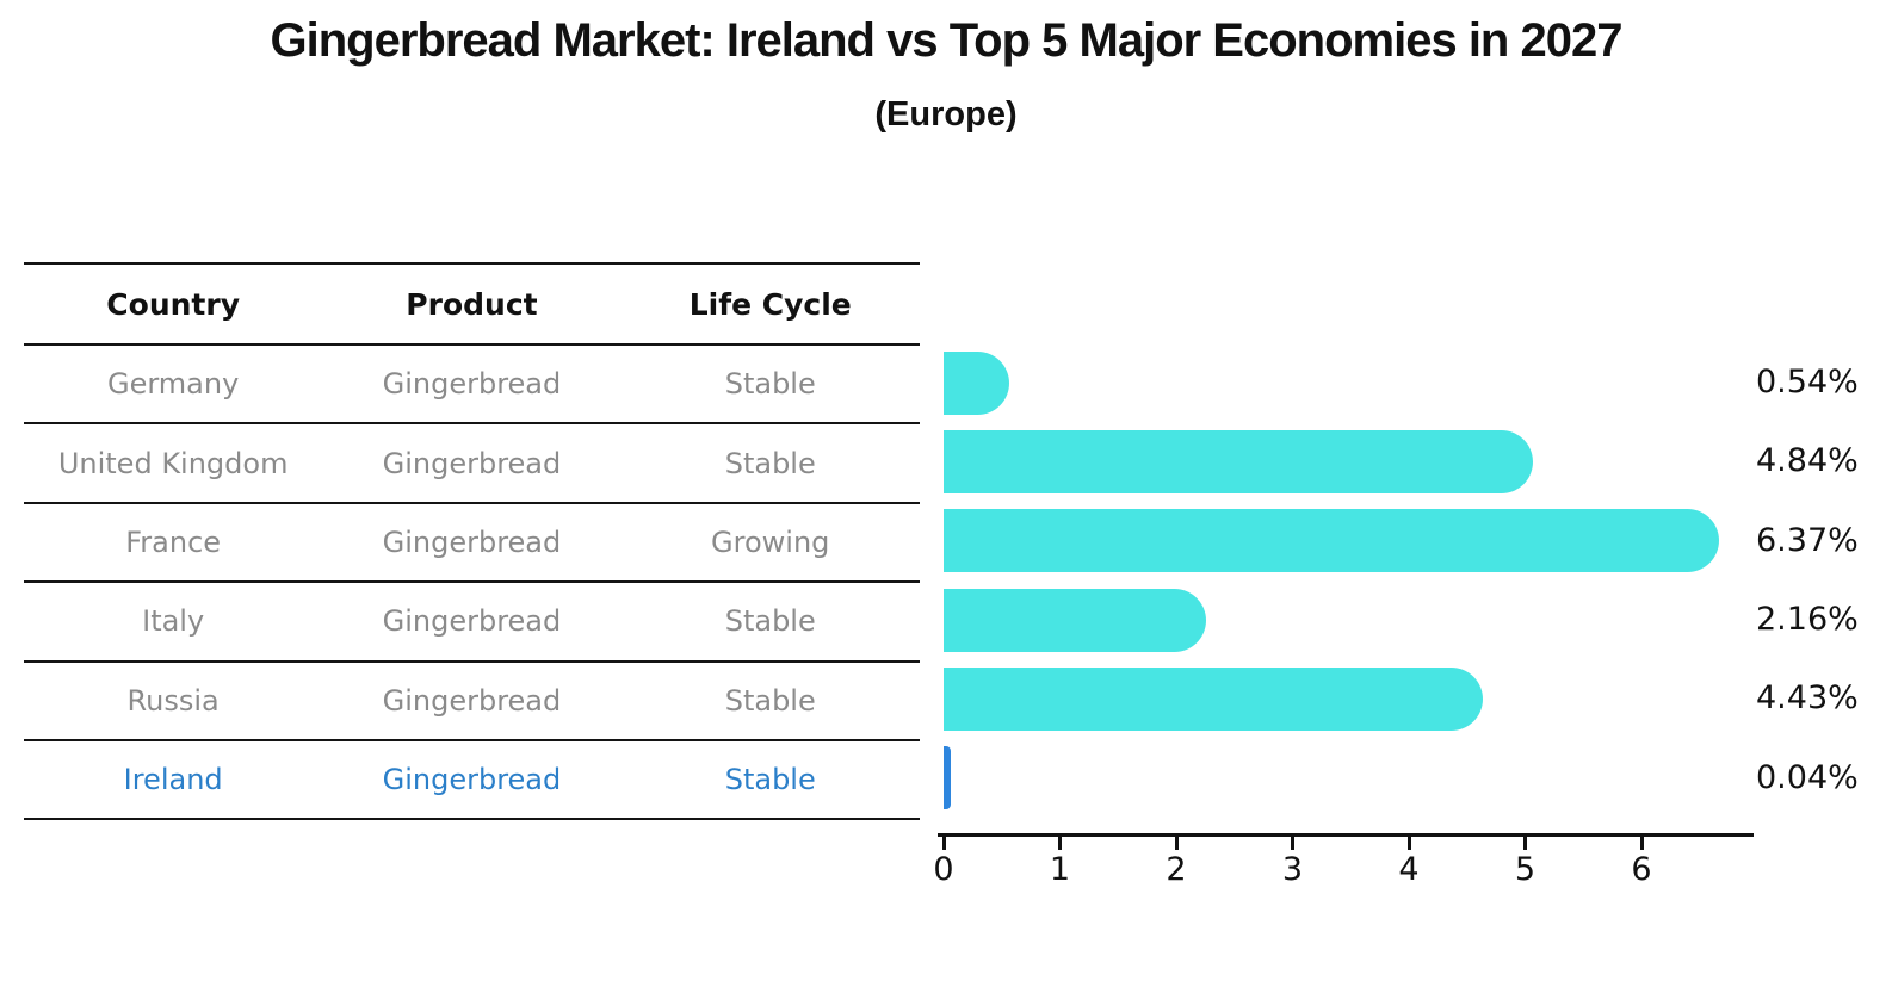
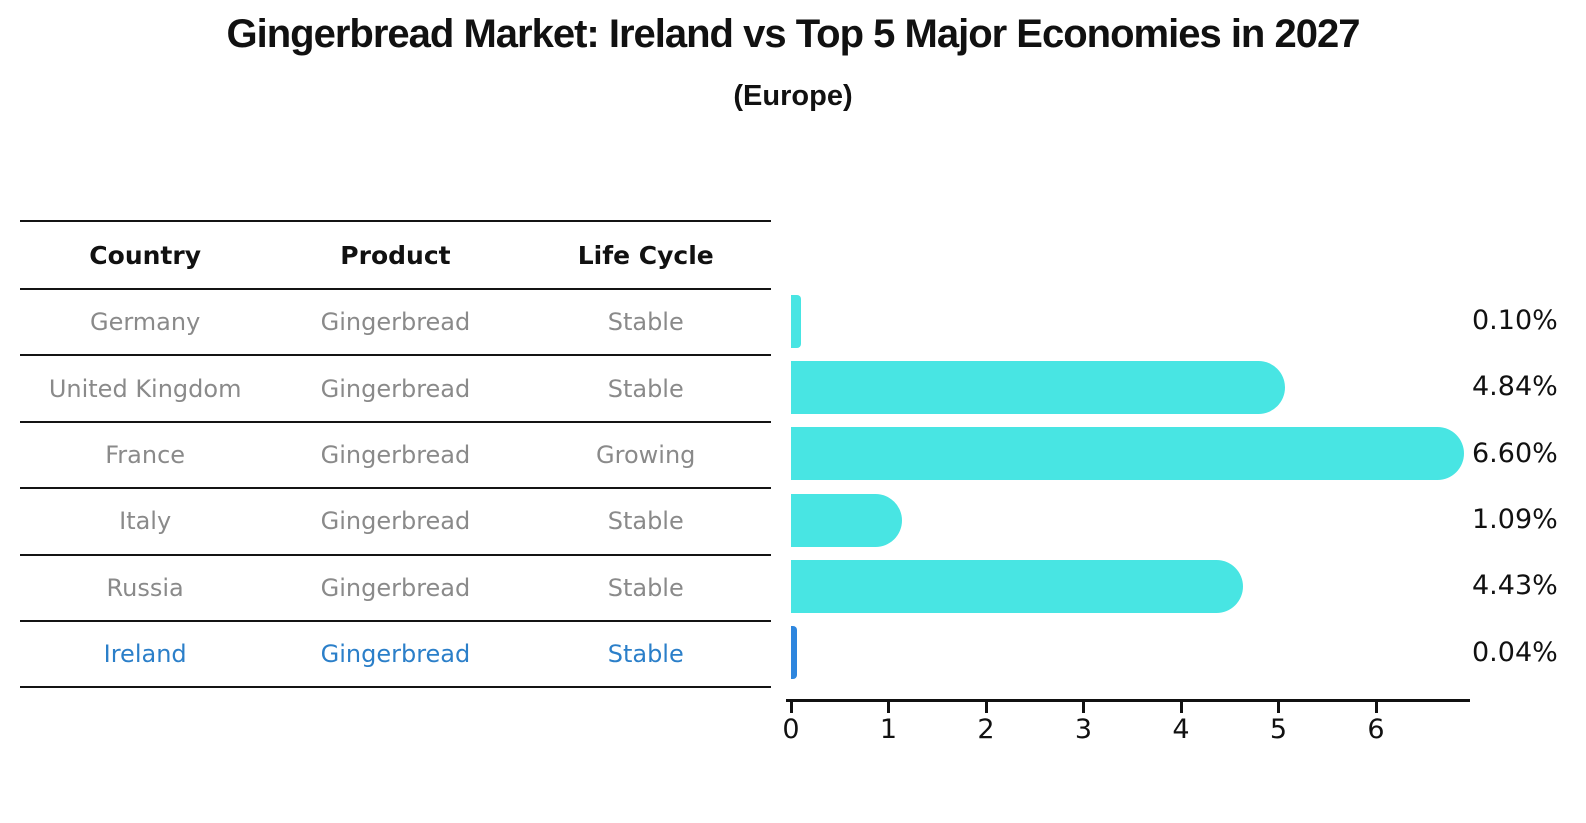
Germany: 0.54% -> 0.10%
France: 6.37% -> 6.60%
Italy: 2.16% -> 1.09%
